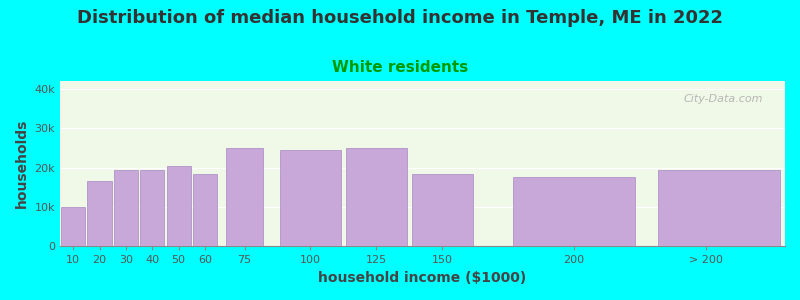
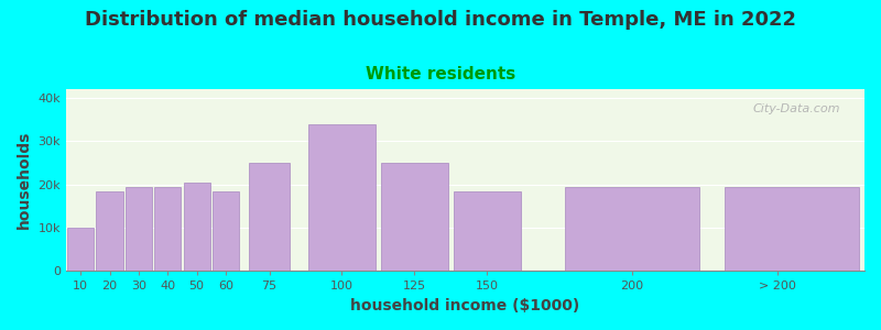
20: 16.5k -> 18.5k
100: 24.5k -> 34.0k
200: 17.5k -> 19.5k
